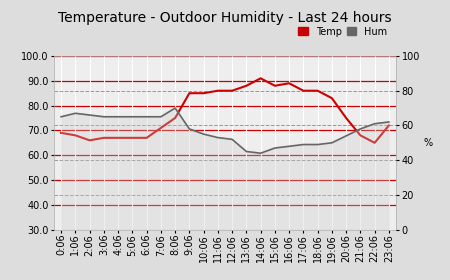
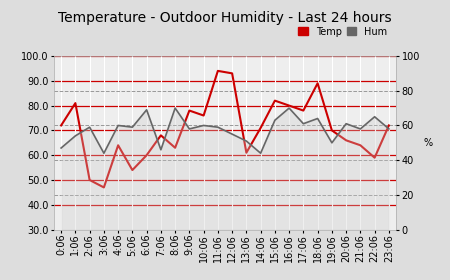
Temp/0:06: 69 -> 72
Hum/0:06: 65 -> 47
Temp/1:06: 68 -> 81
Hum/1:06: 67 -> 54
Temp/2:06: 66 -> 50
Hum/2:06: 66 -> 59
Temp/3:06: 67 -> 47
Hum/3:06: 65 -> 44
Temp/4:06: 67 -> 64
Hum/4:06: 65 -> 60
Temp/5:06: 67 -> 54
Hum/5:06: 65 -> 59
Temp/6:06: 67 -> 60
Hum/6:06: 65 -> 69
Temp/7:06: 71 -> 68
Hum/7:06: 65 -> 46
Temp/8:06: 75 -> 63
Temp/9:06: 85 -> 78
Temp/10:06: 85 -> 76
Hum/10:06: 55 -> 60
Temp/11:06: 86 -> 94
Hum/11:06: 53 -> 59
Temp/12:06: 86 -> 93
Hum/12:06: 52 -> 55
Temp/13:06: 88 -> 61
Hum/13:06: 45 -> 51
Temp/14:06: 91 -> 71
Temp/15:06: 88 -> 82
Hum/15:06: 47 -> 63
Temp/16:06: 89 -> 80
Hum/16:06: 48 -> 70
Temp/17:06: 86 -> 78
Hum/17:06: 49 -> 61
Temp/18:06: 86 -> 89
Hum/18:06: 49 -> 64
Temp/19:06: 83 -> 70
Temp/20:06: 75 -> 66
Hum/20:06: 54 -> 61
Temp/21:06: 68 -> 64
Temp/22:06: 65 -> 59
Hum/22:06: 61 -> 65
Hum/23:06: 62 -> 58
